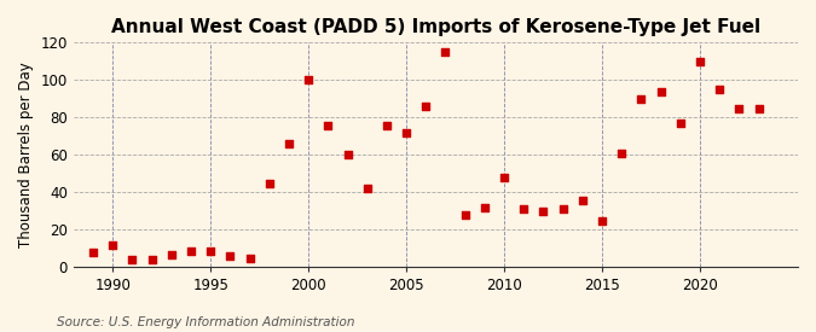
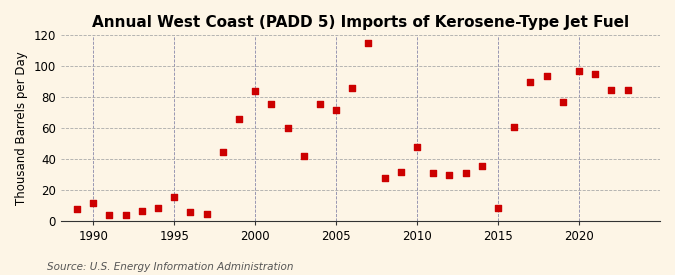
1995: 9 -> 16
2000: 100 -> 84
2015: 25 -> 9
2020: 110 -> 97
